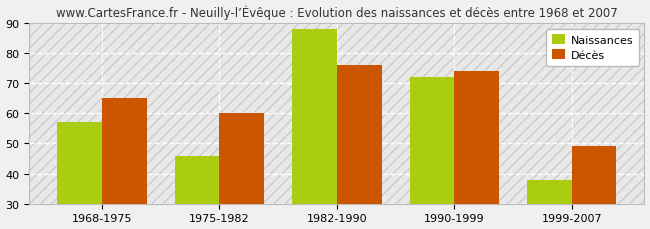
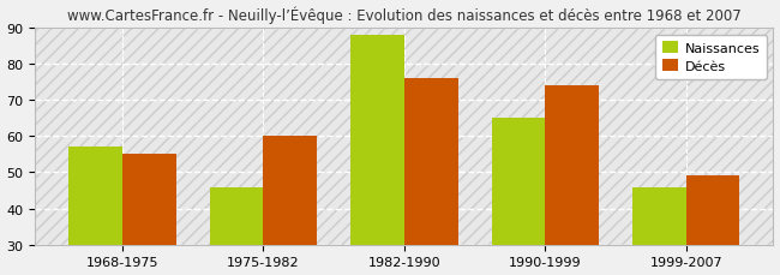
Décès/1968-1975: 65 -> 55
Naissances/1990-1999: 72 -> 65
Naissances/1999-2007: 38 -> 46
